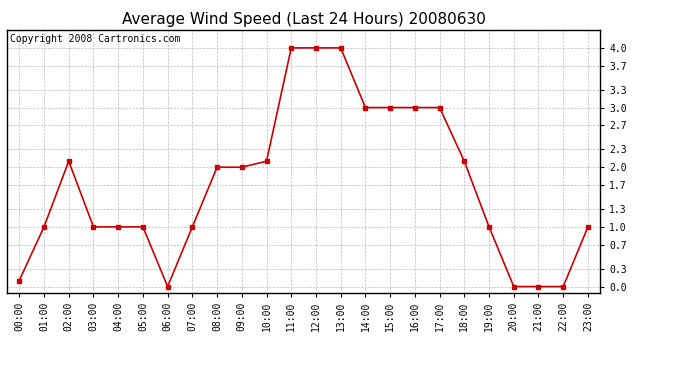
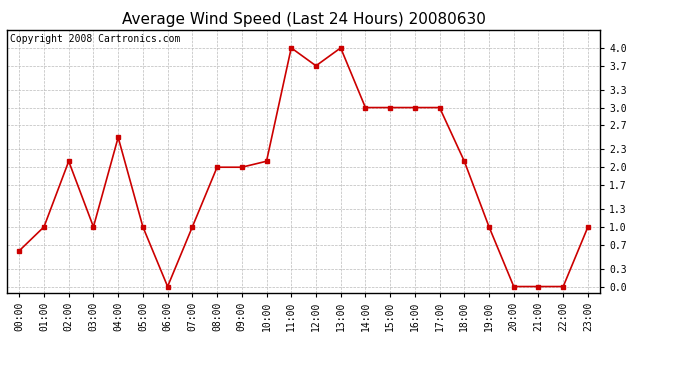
00:00: 0.1 -> 0.6
04:00: 1.0 -> 2.5
12:00: 4.0 -> 3.7
